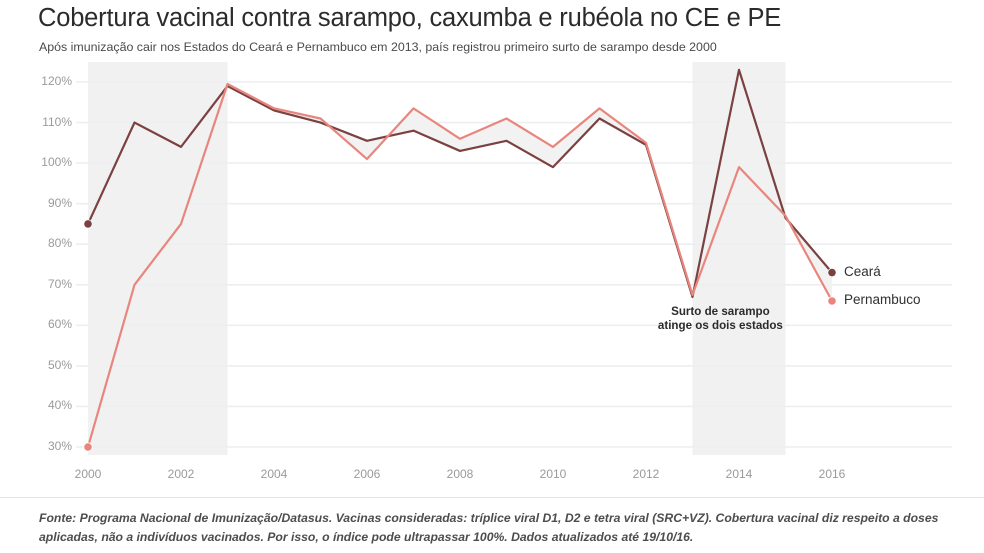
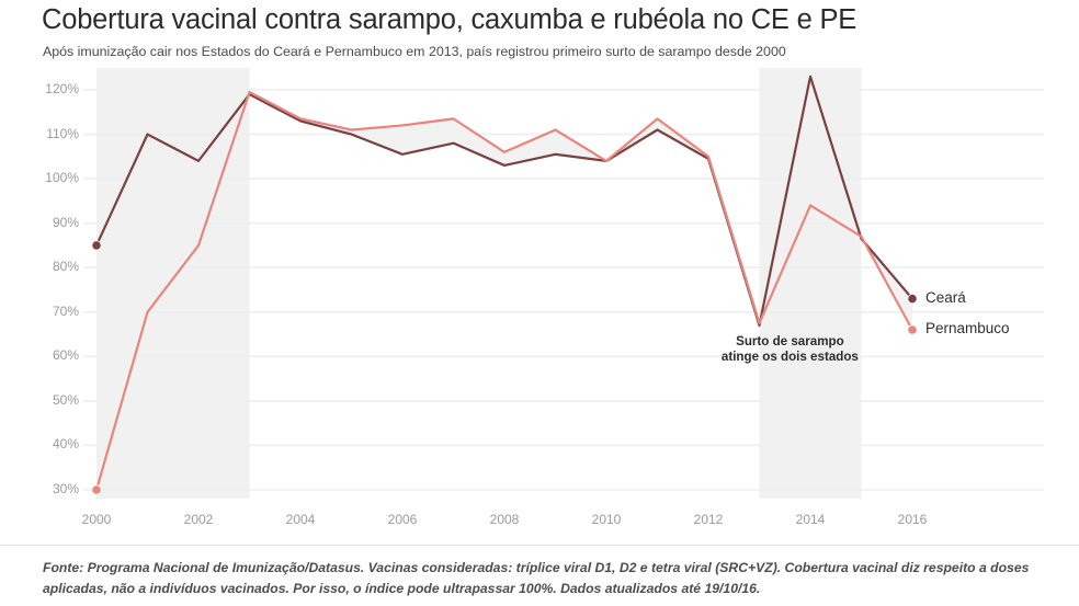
Pernambuco/2006: 101% -> 112%
Ceará/2010: 99% -> 104%
Pernambuco/2014: 99% -> 94%
